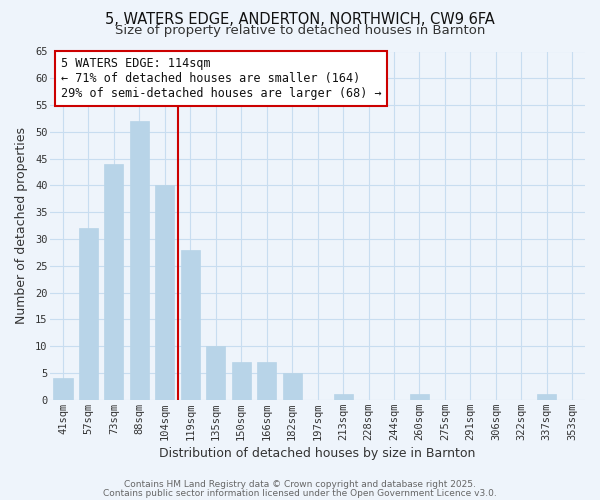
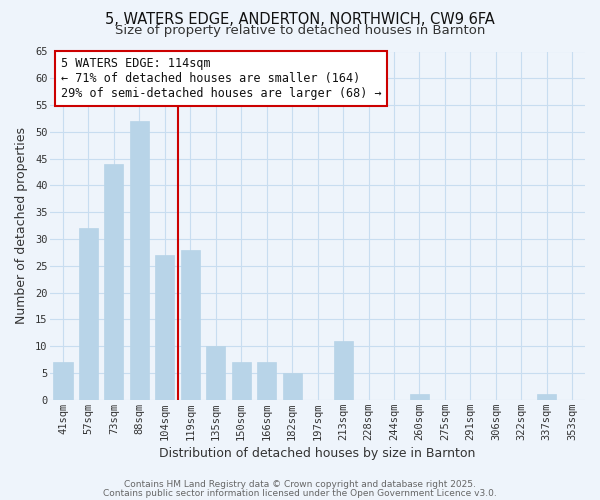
41sqm: 4 -> 7
104sqm: 40 -> 27
213sqm: 1 -> 11
